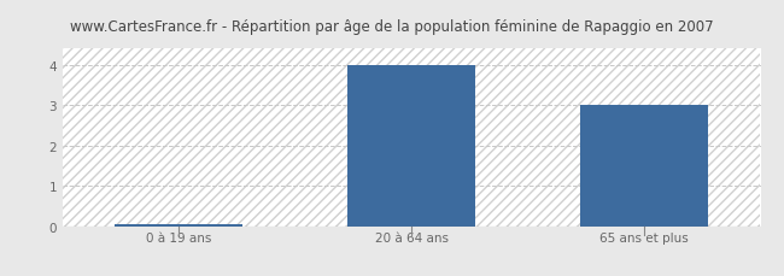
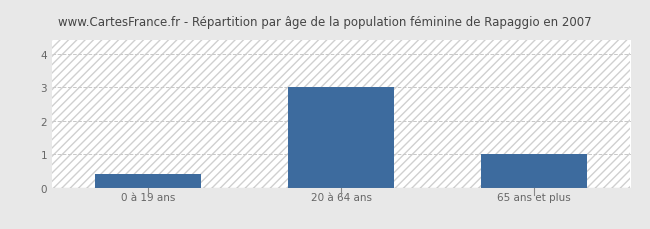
0 à 19 ans: 0.05 -> 0.40
20 à 64 ans: 4.00 -> 3.00
65 ans et plus: 3.00 -> 1.00
